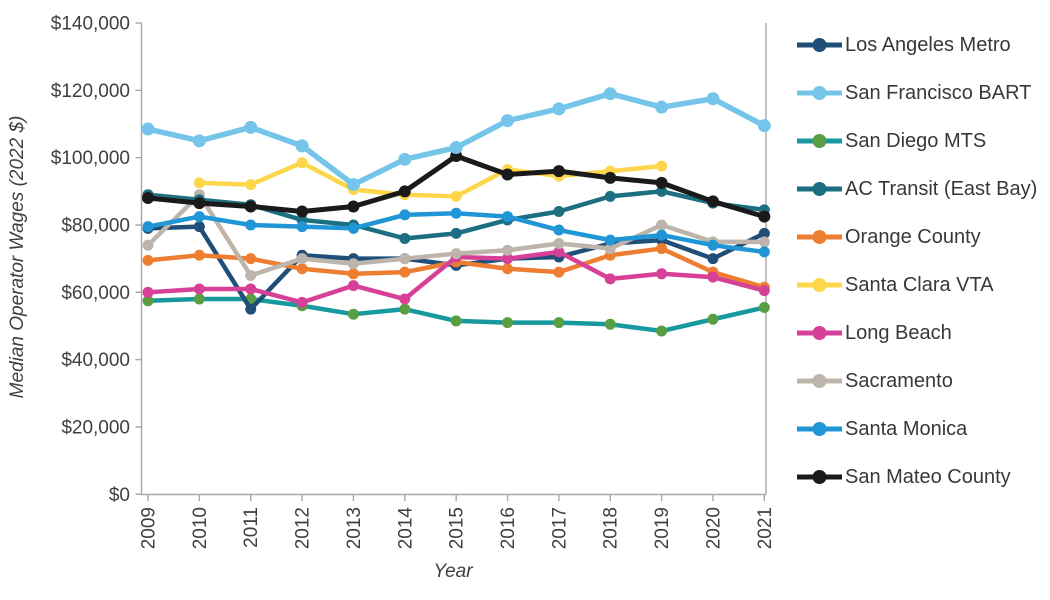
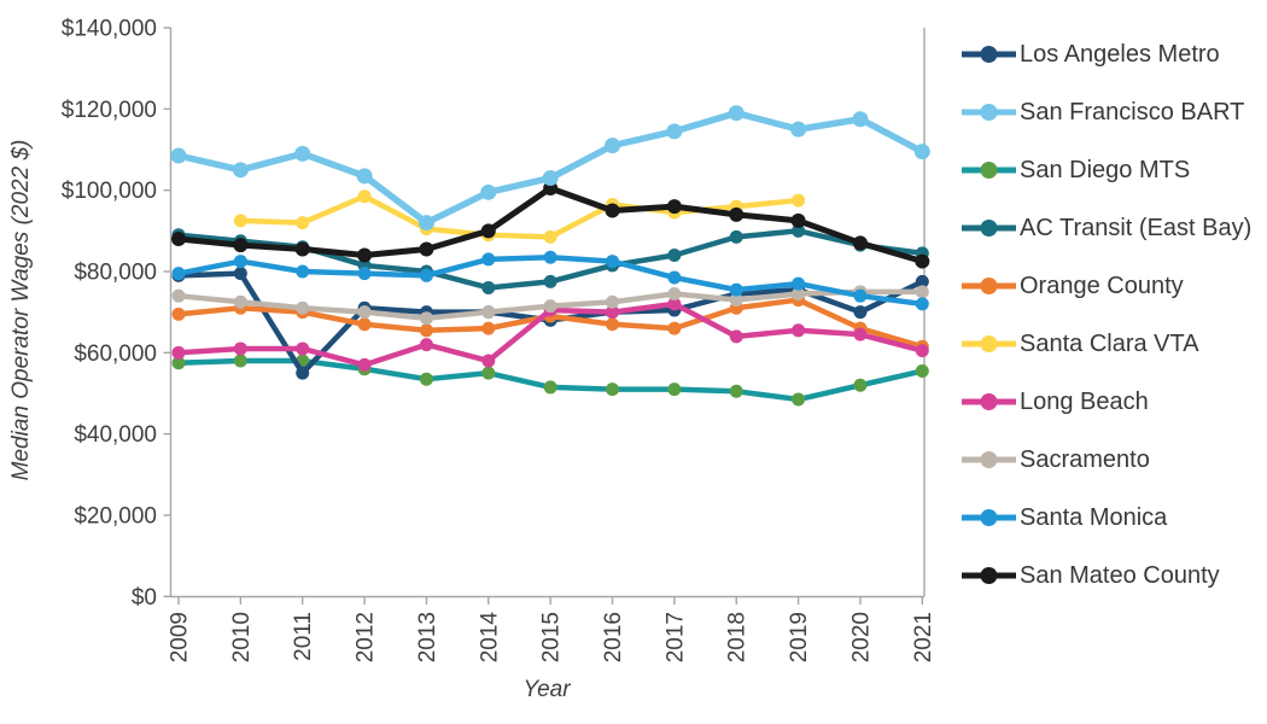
Sacramento/2010: $89000 -> $72000
Sacramento/2011: $65000 -> $71000
Sacramento/2019: $80000 -> $74000
